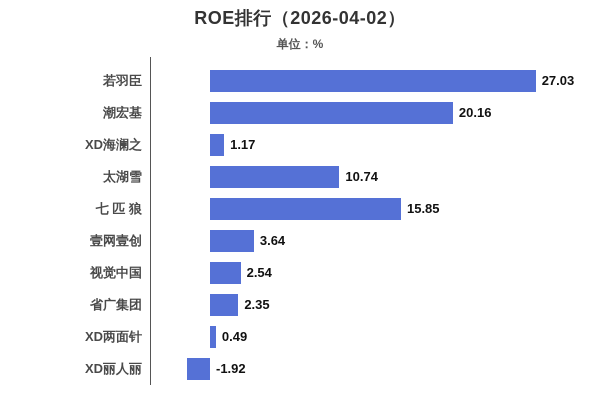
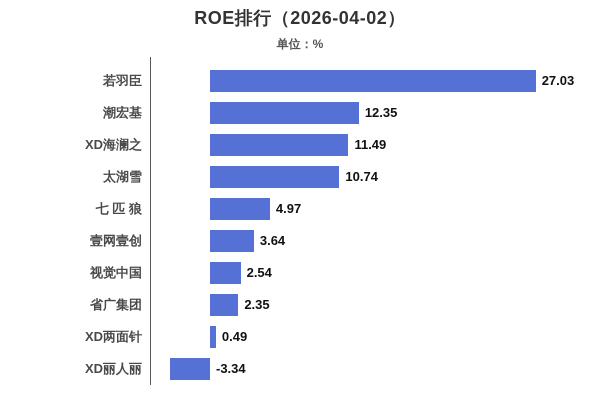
潮宏基: 20.16 -> 12.35
XD海澜之: 1.17 -> 11.49
七 匹 狼: 15.85 -> 4.97
XD丽人丽: -1.92 -> -3.34
